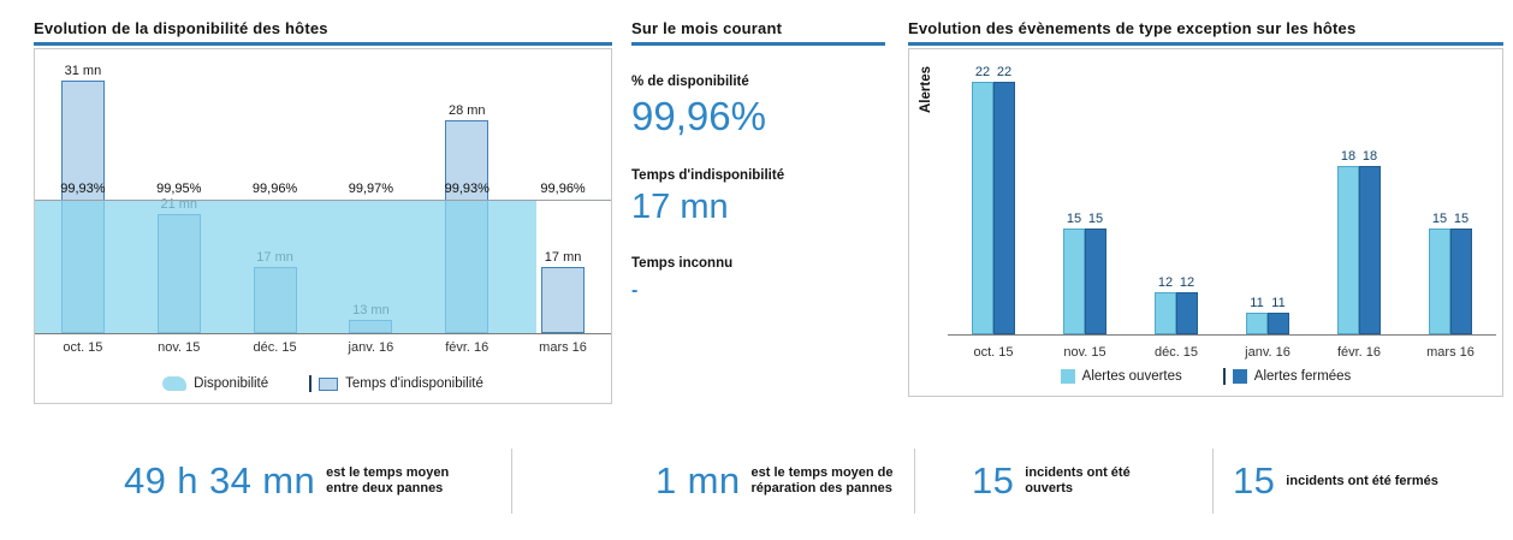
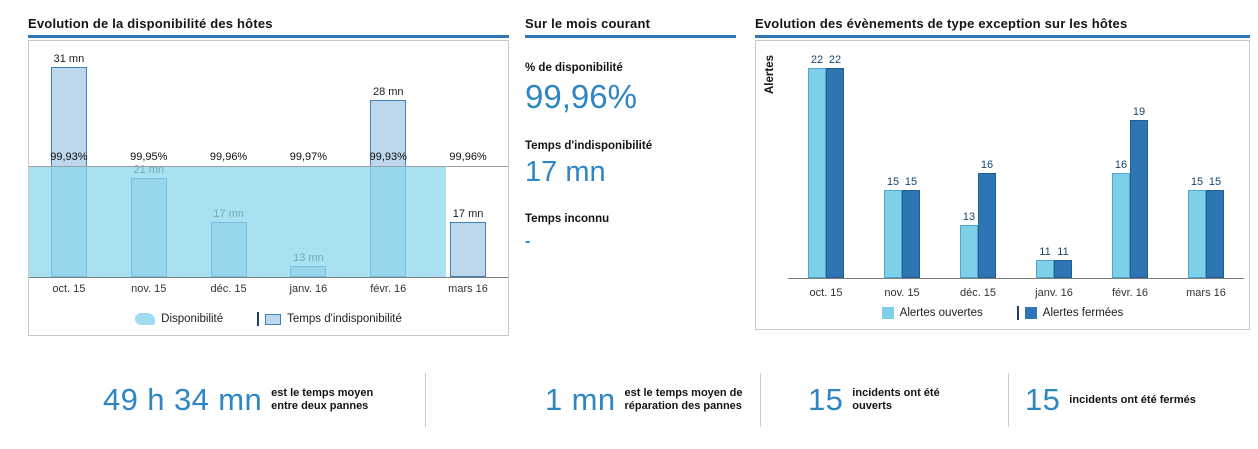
Evolution des évènements de type exception sur les hôtes/Alertes ouvertes/déc. 15: 12 -> 13
Evolution des évènements de type exception sur les hôtes/Alertes fermées/déc. 15: 12 -> 16
Evolution des évènements de type exception sur les hôtes/Alertes ouvertes/févr. 16: 18 -> 16
Evolution des évènements de type exception sur les hôtes/Alertes fermées/févr. 16: 18 -> 19
